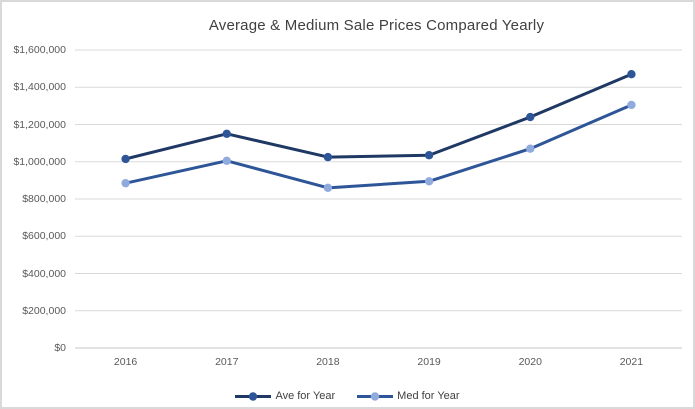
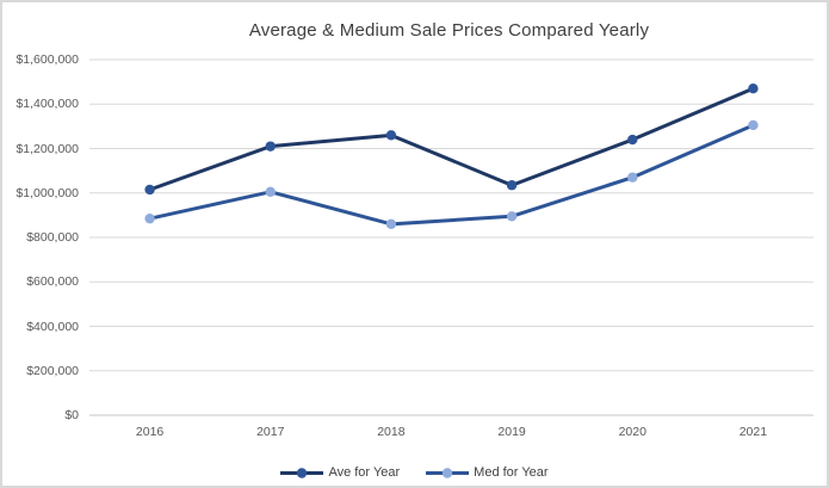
Ave for Year/2017: $1150000 -> $1210000
Ave for Year/2018: $1020000 -> $1260000
